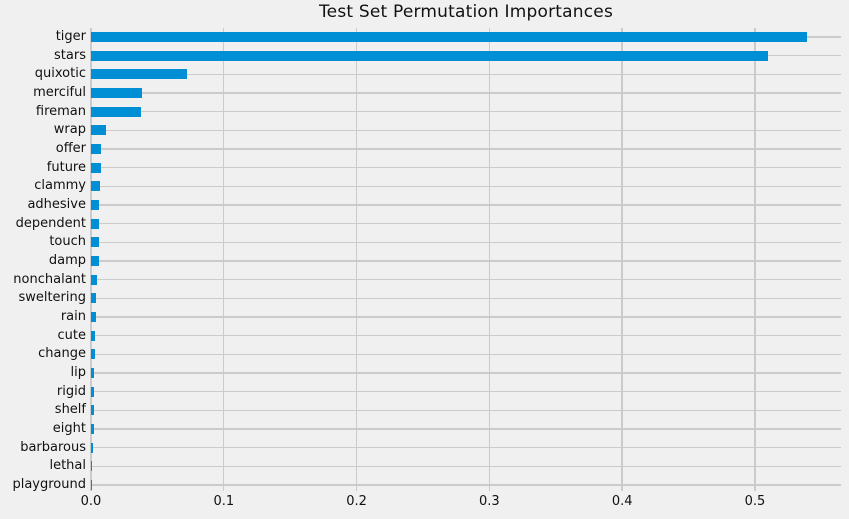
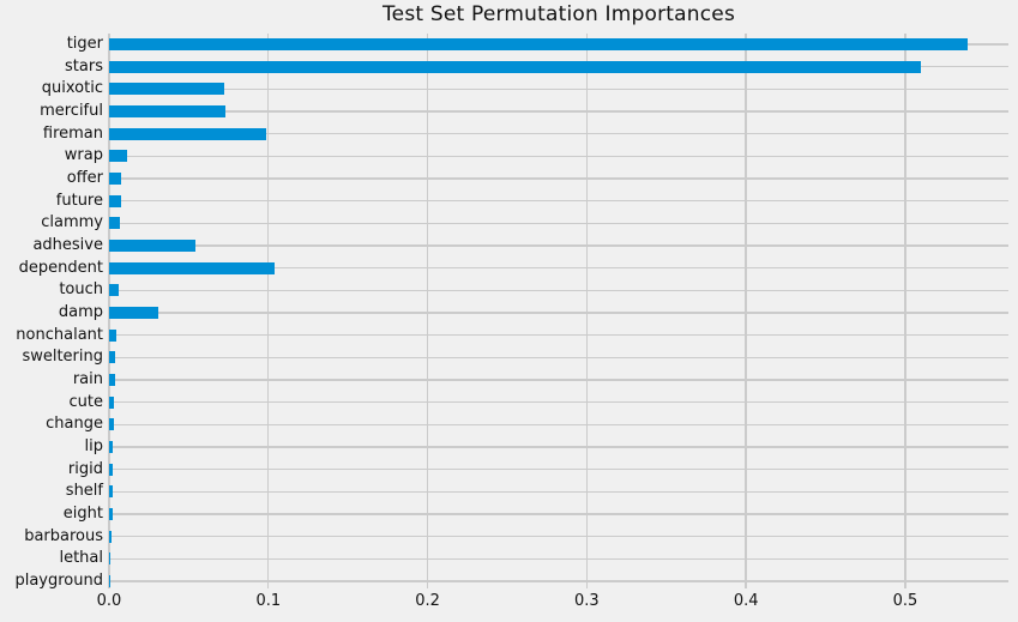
merciful: 0.038 -> 0.073
fireman: 0.038 -> 0.099
adhesive: 0.006 -> 0.054
dependent: 0.006 -> 0.104
damp: 0.006 -> 0.031
